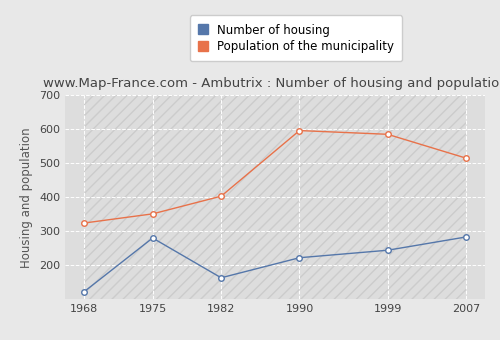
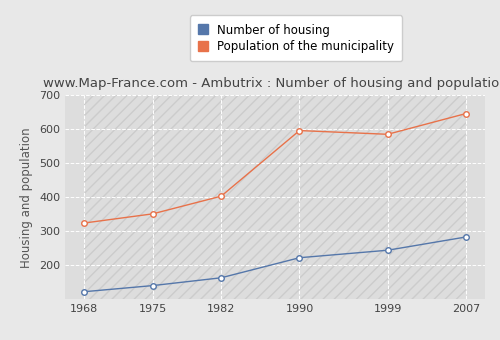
Number of housing/1975: 280 -> 140
Population of the municipality/2007: 515 -> 646
